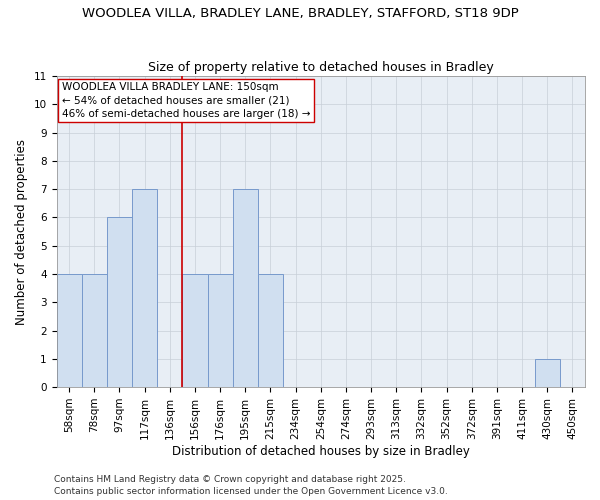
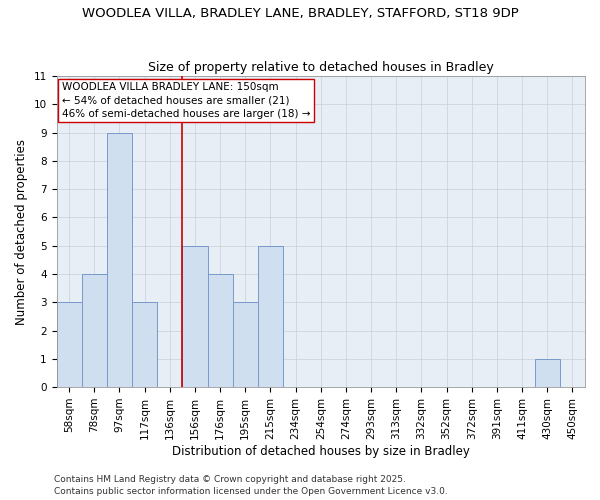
58sqm: 4 -> 3
97sqm: 6 -> 9
117sqm: 7 -> 3
156sqm: 4 -> 5
195sqm: 7 -> 3
215sqm: 4 -> 5
